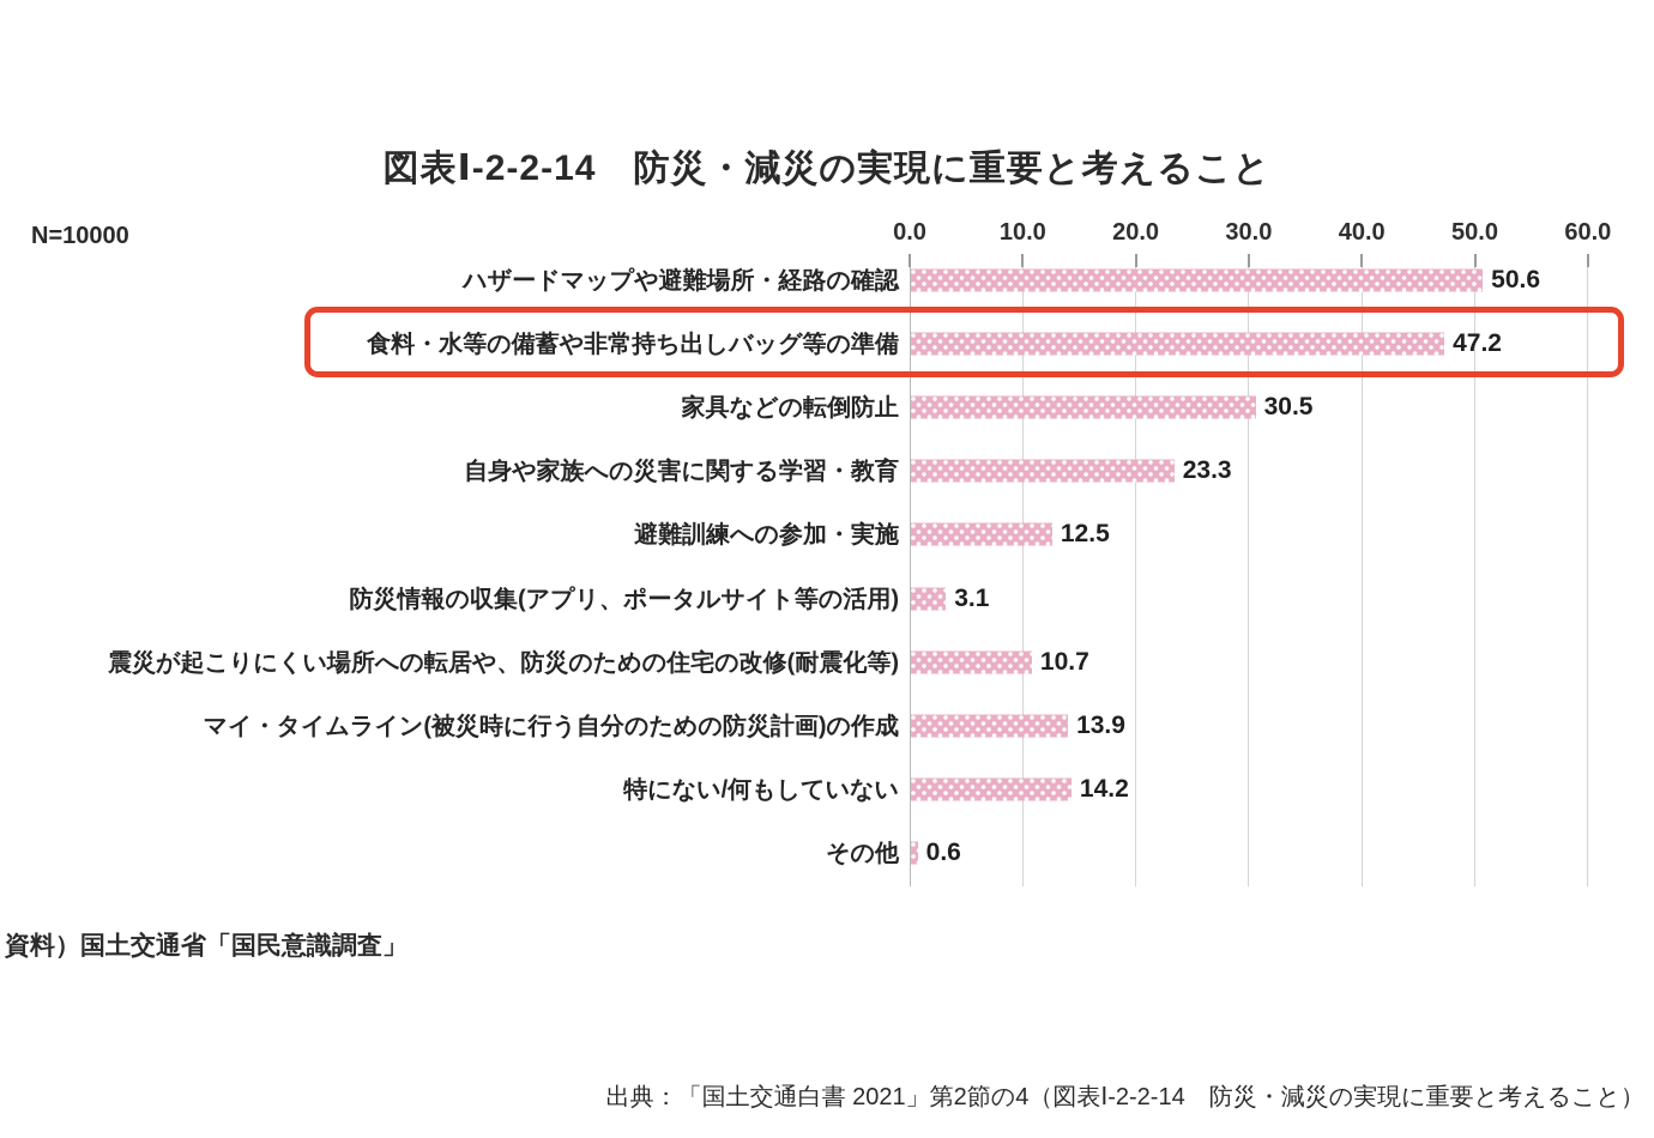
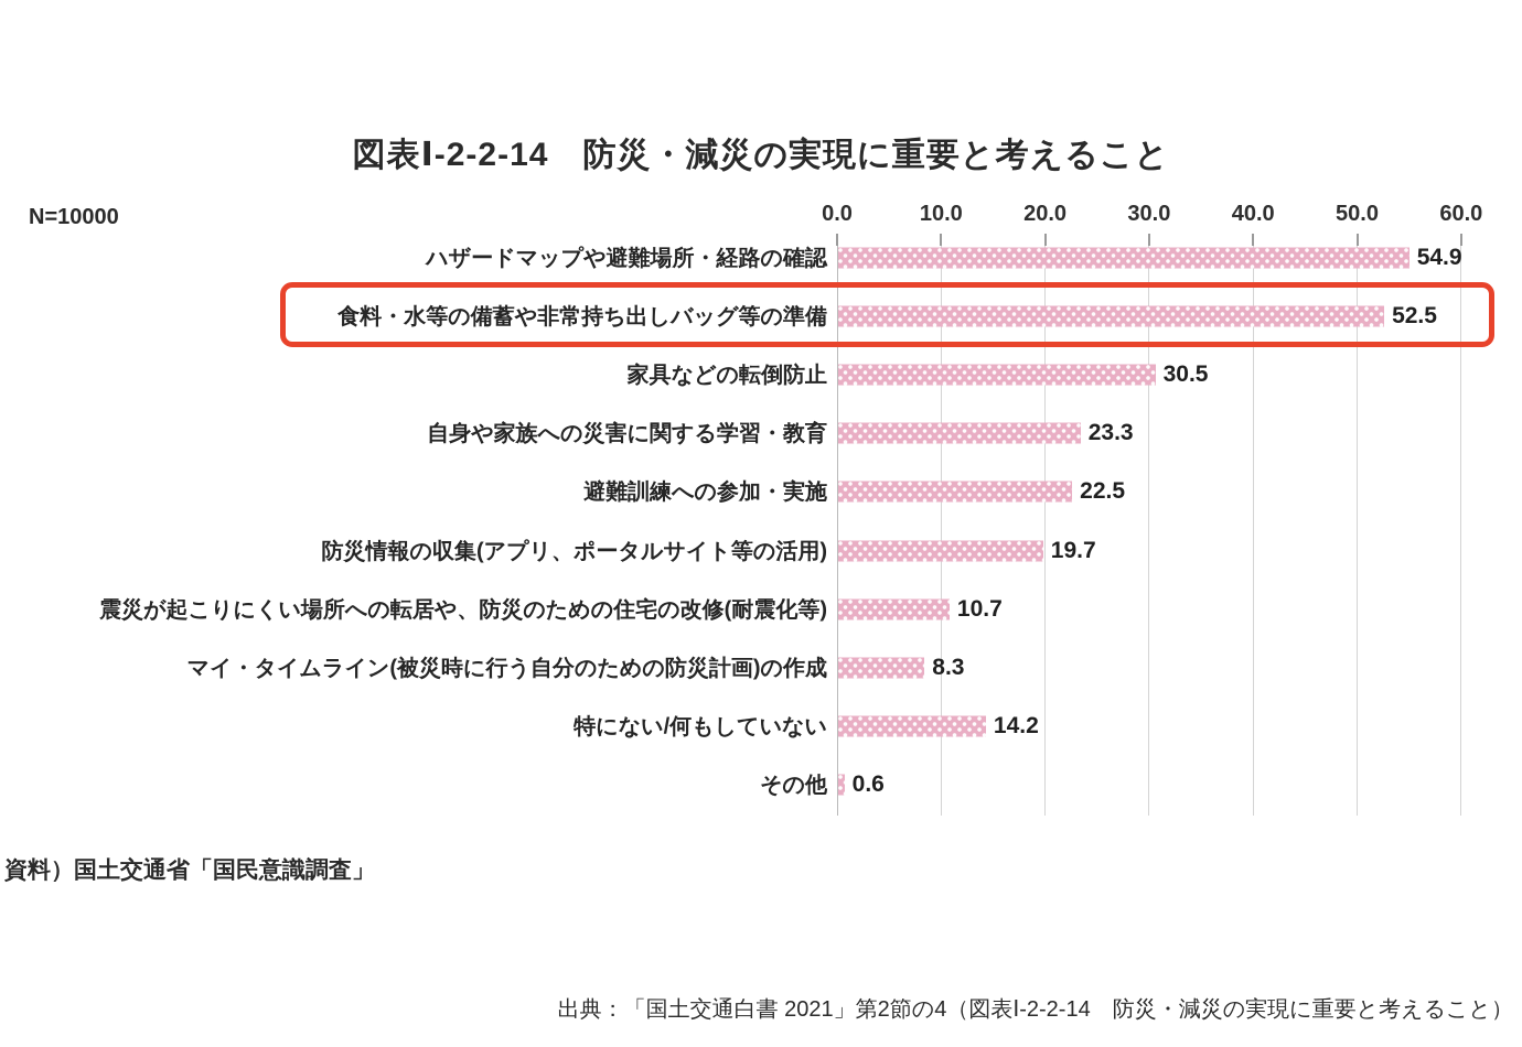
ハザードマップや避難場所・経路の確認: 50.6 -> 54.9
食料・水等の備蓄や非常持ち出しバッグ等の準備: 47.2 -> 52.5
避難訓練への参加・実施: 12.5 -> 22.5
防災情報の収集(アプリ、ポータルサイト等の活用): 3.1 -> 19.7
マイ・タイムライン(被災時に行う自分のための防災計画)の作成: 13.9 -> 8.3
